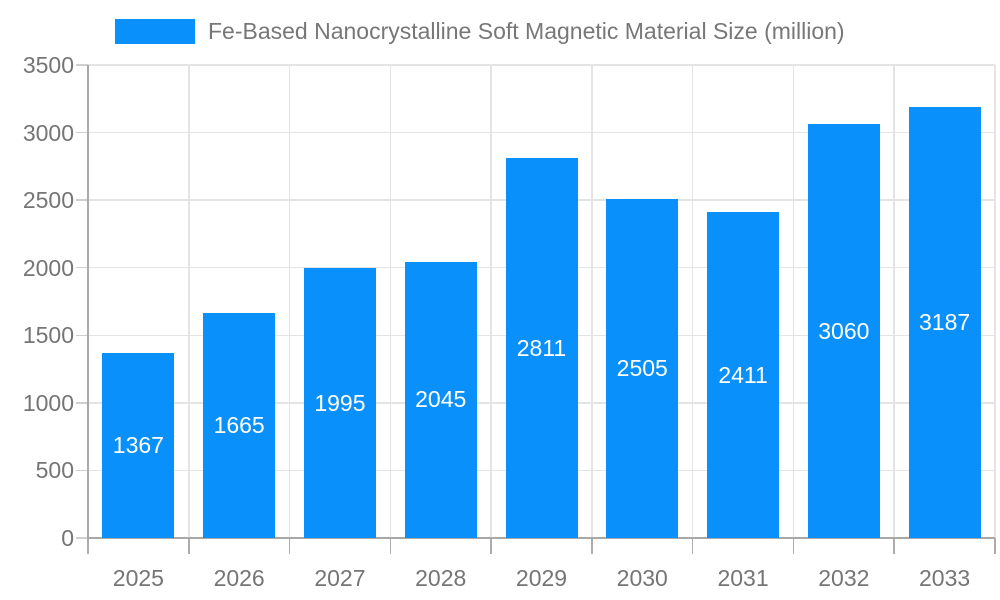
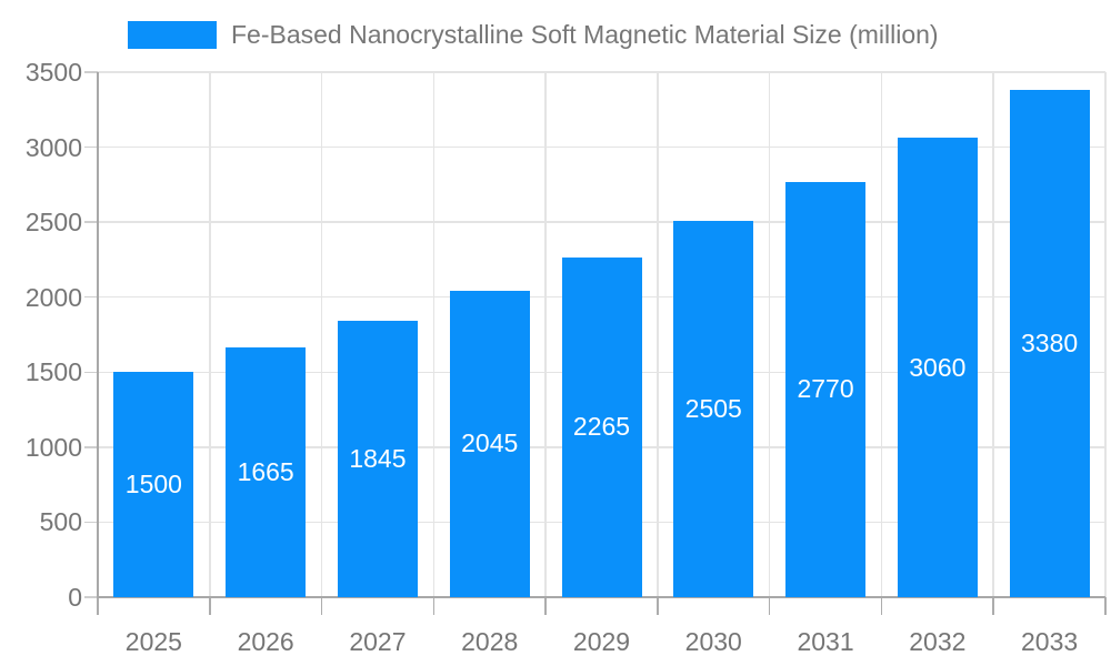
2025: 1367 -> 1500
2027: 1995 -> 1845
2029: 2811 -> 2265
2031: 2411 -> 2770
2033: 3187 -> 3380
